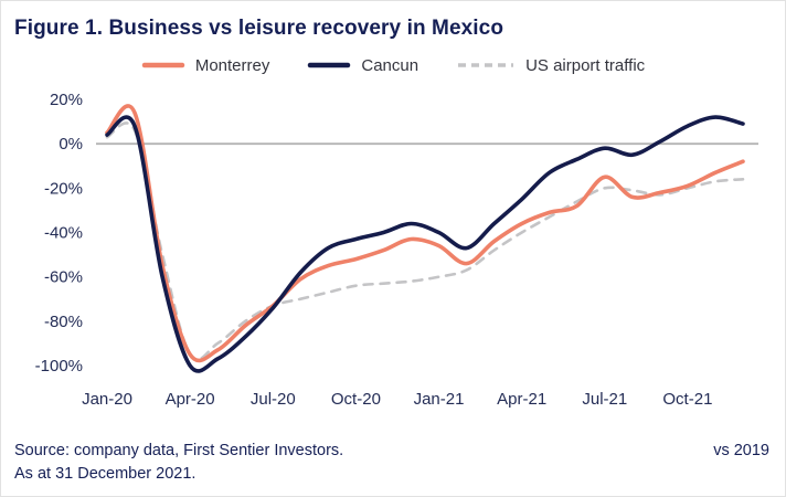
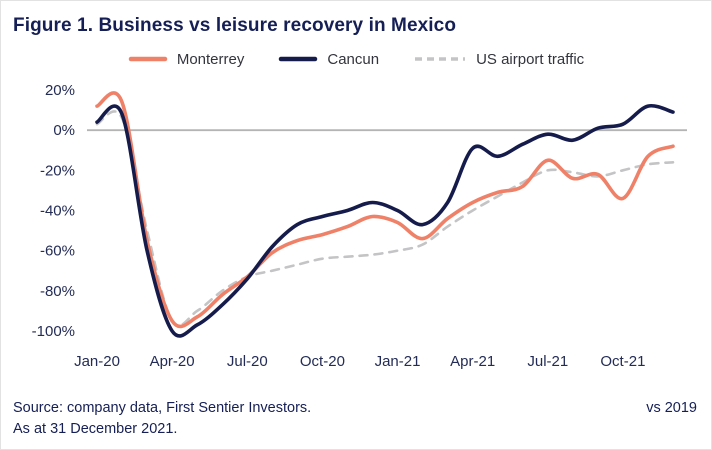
Monterrey/Jan-20: 5% -> 12%
Cancun/Apr-21: -25% -> -9%
Monterrey/Oct-21: -19% -> -34%
Cancun/Oct-21: 8% -> 3%
